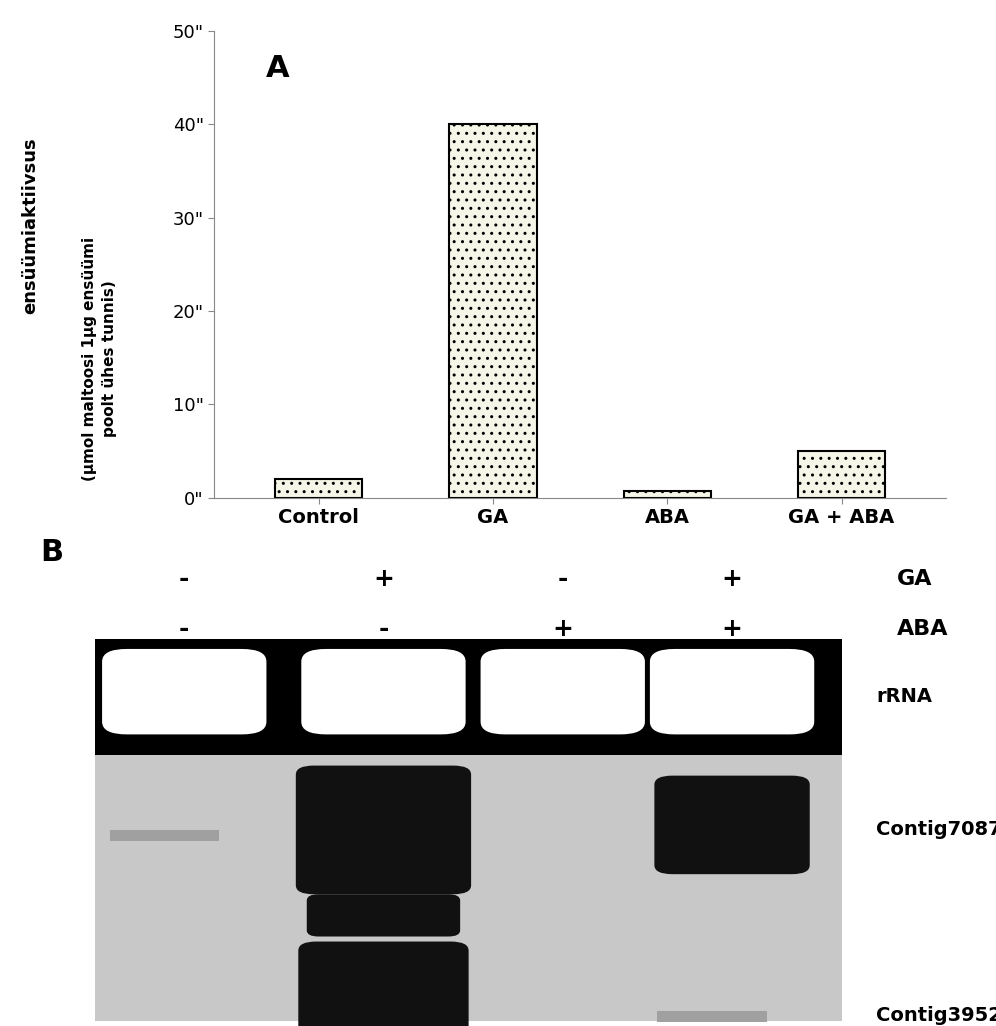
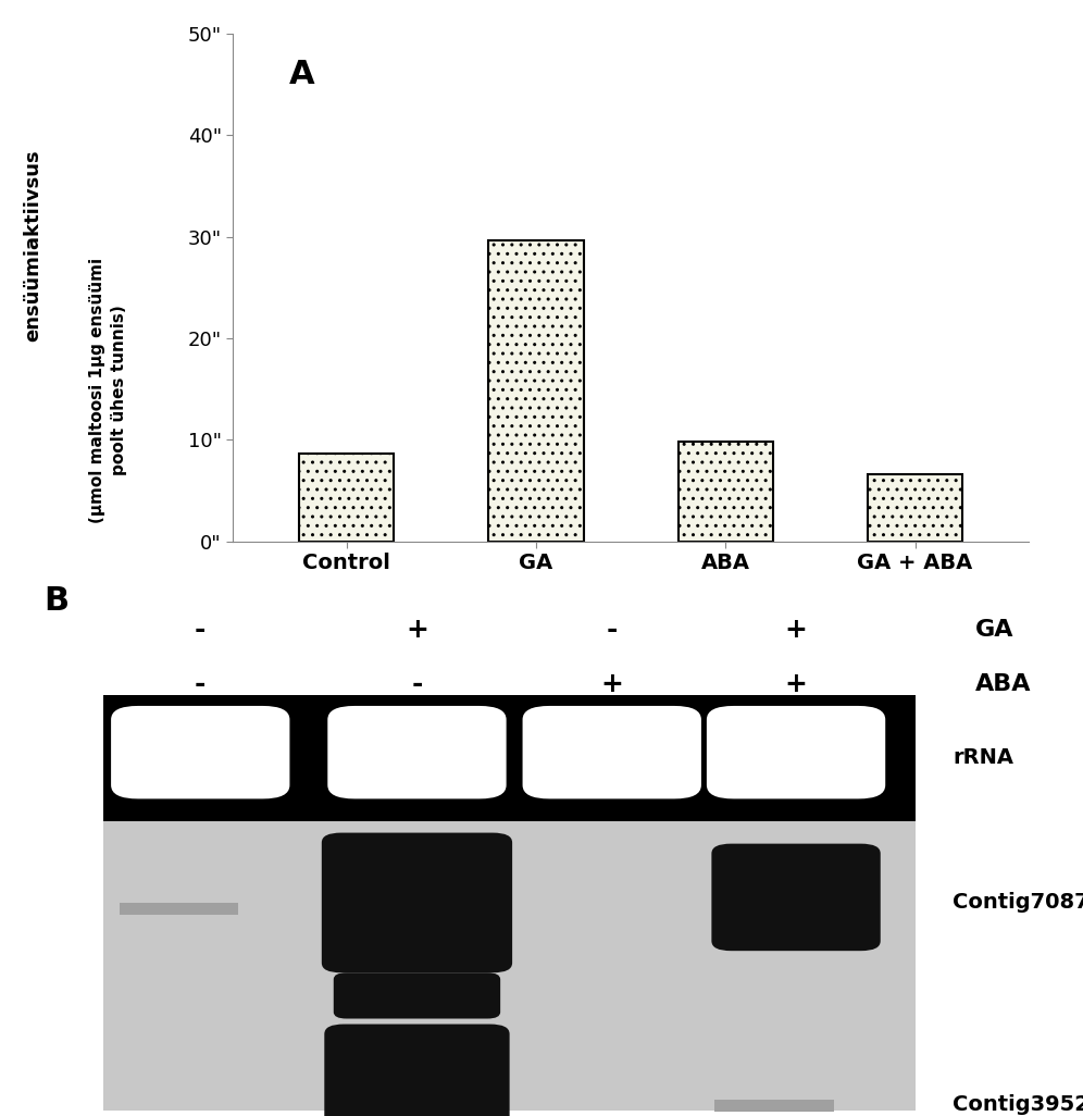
Control: 2.0" -> 8.6"
GA: 40.0" -> 29.6"
ABA: 0.7" -> 9.8"
GA + ABA: 5.0" -> 6.6"
